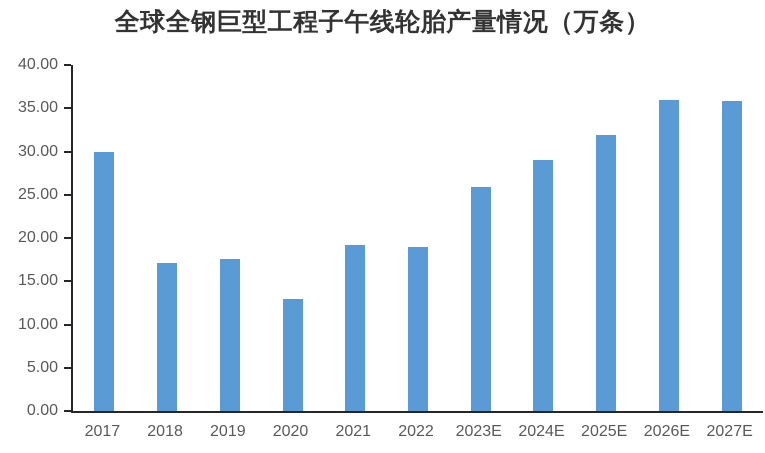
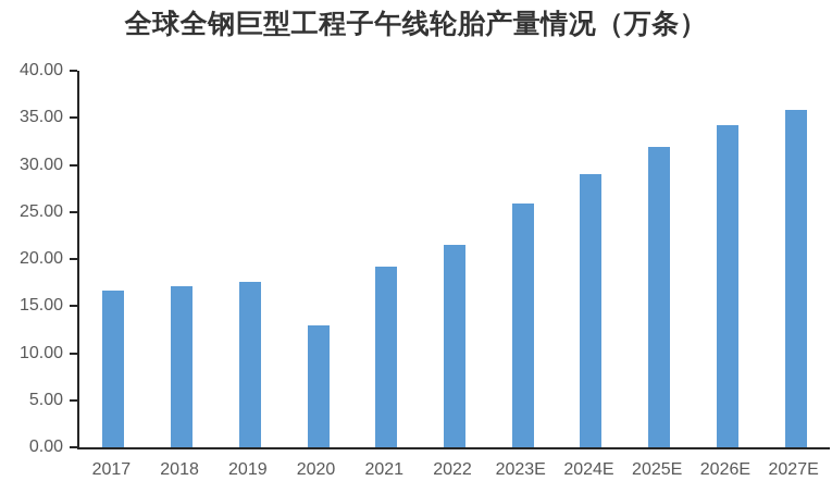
2017: 30 -> 17
2022: 19 -> 22
2026E: 36 -> 34
